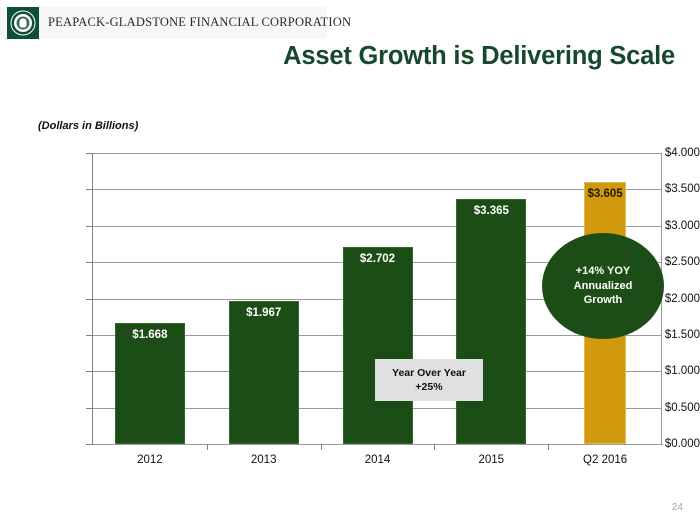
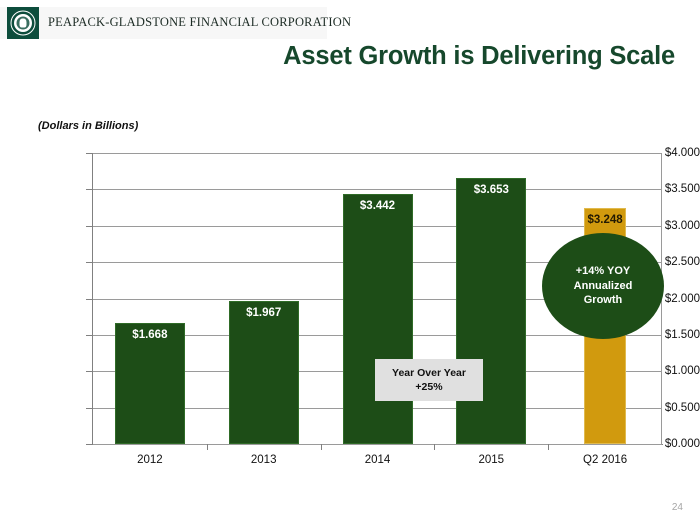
2014: $2.702 -> $3.442
2015: $3.365 -> $3.653
Q2 2016: $3.605 -> $3.248
